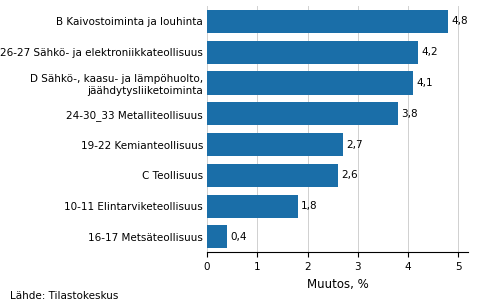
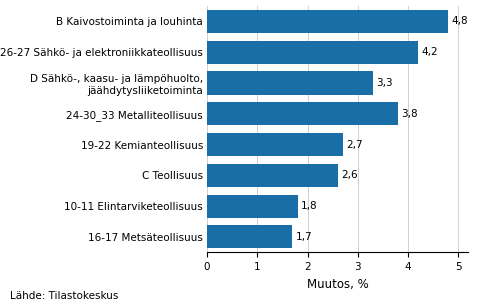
D Sähkö-, kaasu- ja lämpöhuolto, jäähdytysliiketoiminta: 4,1 -> 3,3
16-17 Metsäteollisuus: 0,4 -> 1,7
